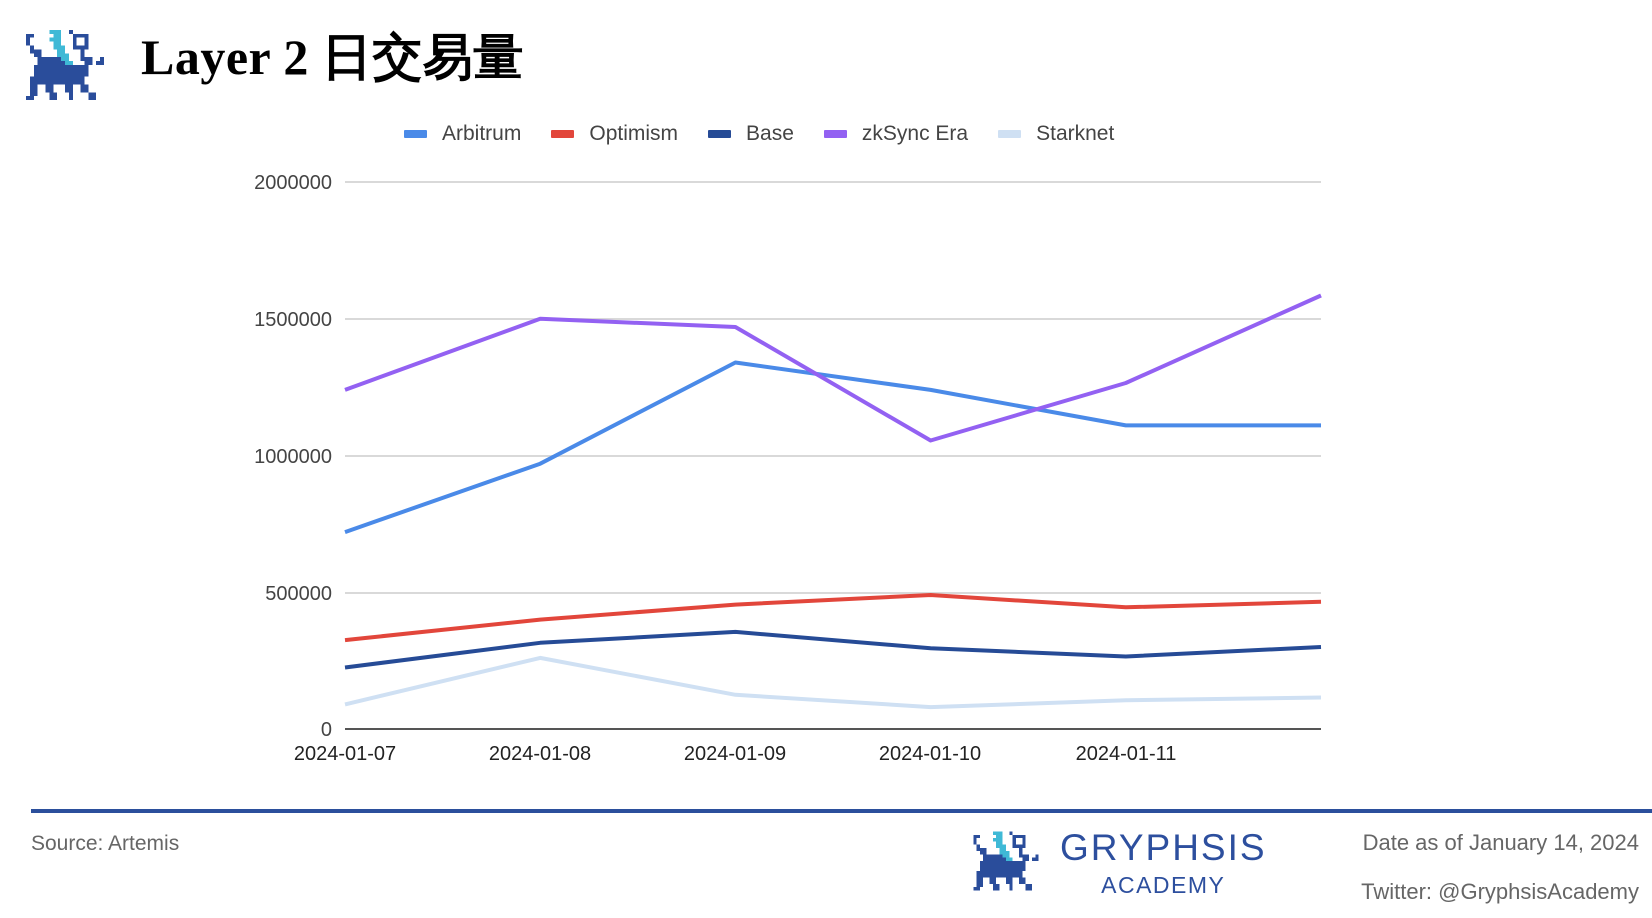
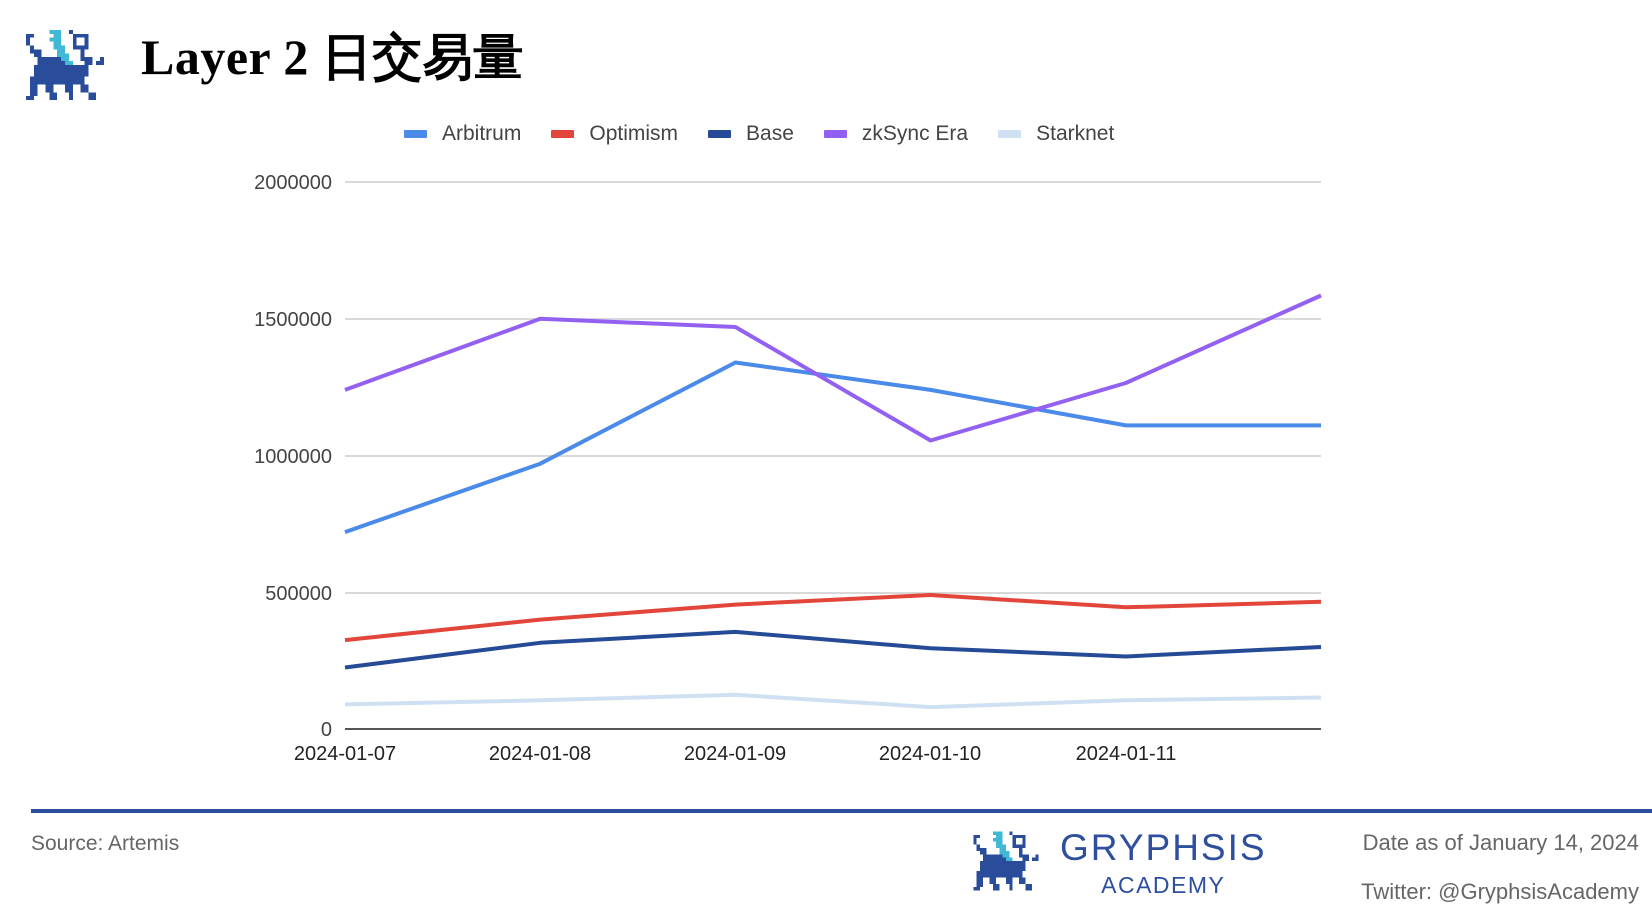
Starknet/2024-01-08: 260000 -> 100000
